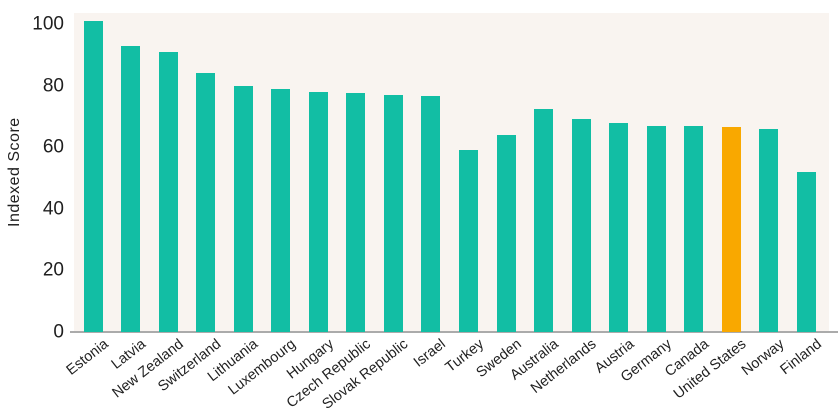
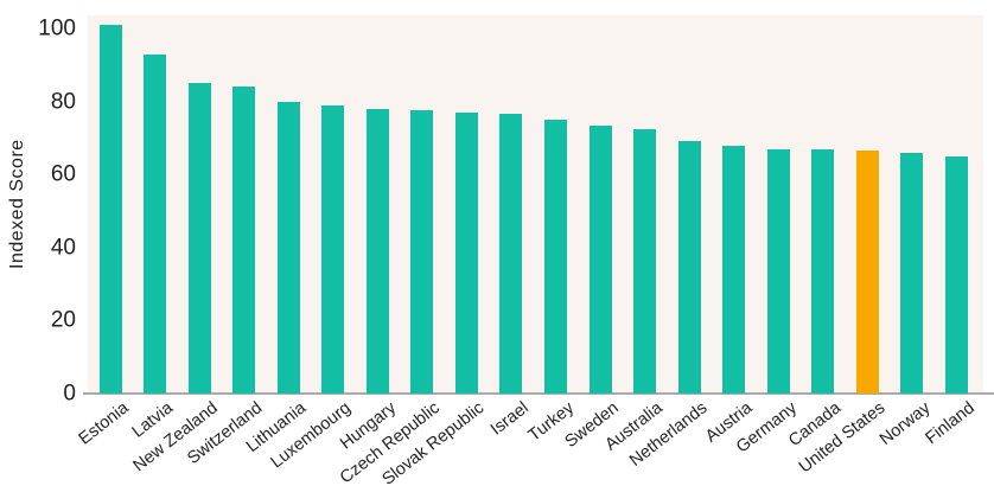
New Zealand: 91 -> 85
Turkey: 59 -> 75
Sweden: 64 -> 74
Finland: 52 -> 65
